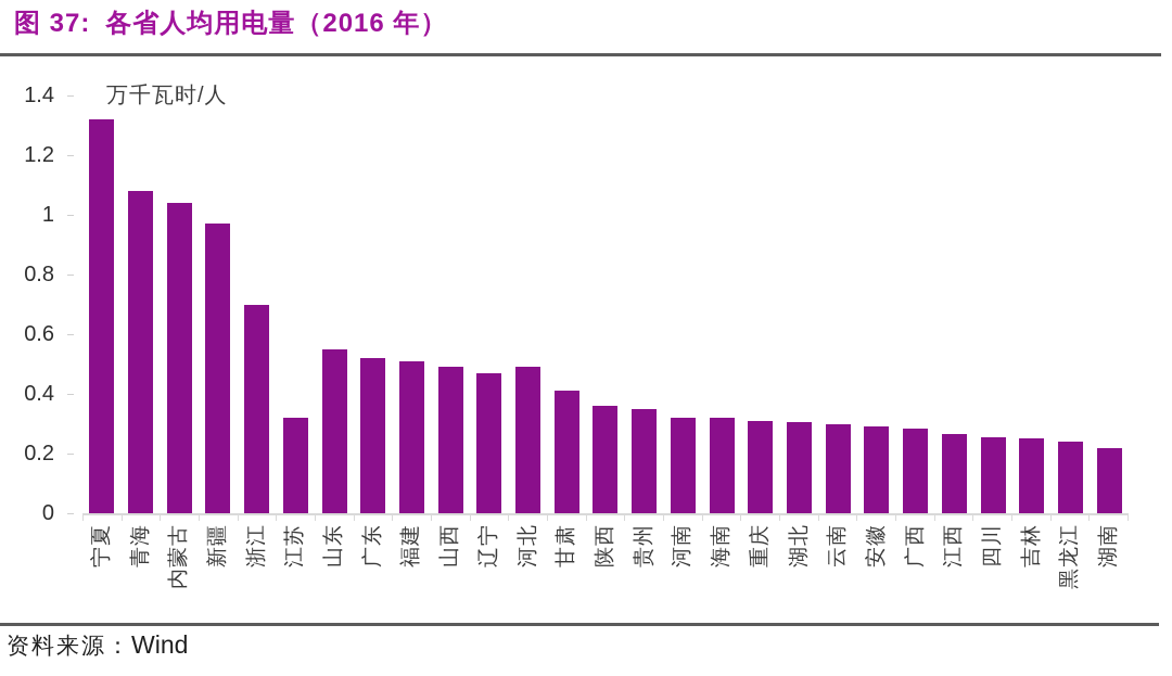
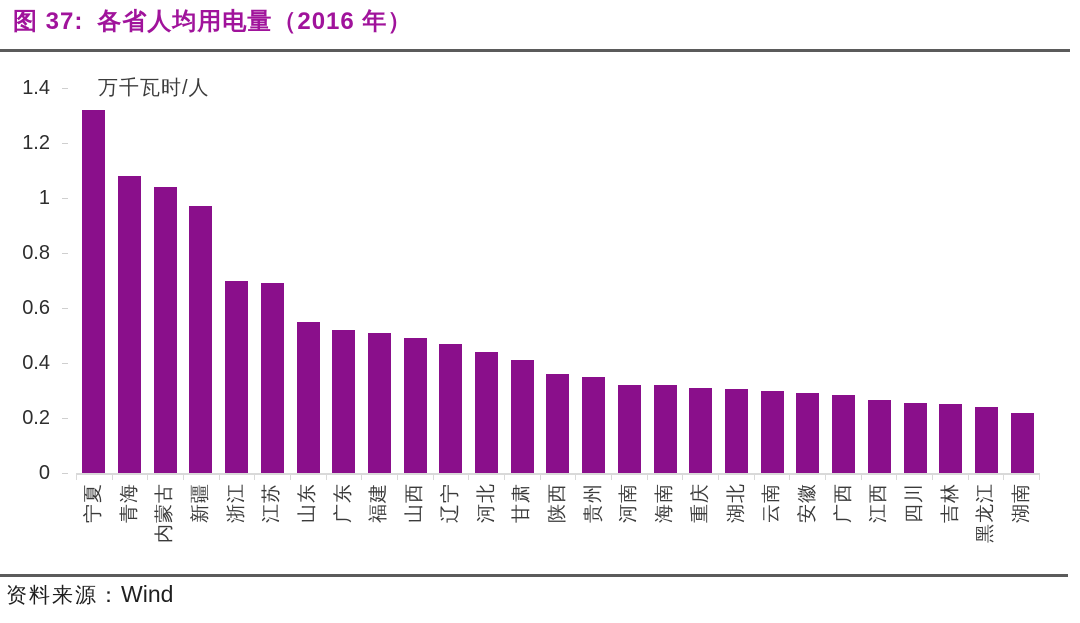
江苏: 0.32 -> 0.69
河北: 0.49 -> 0.44
